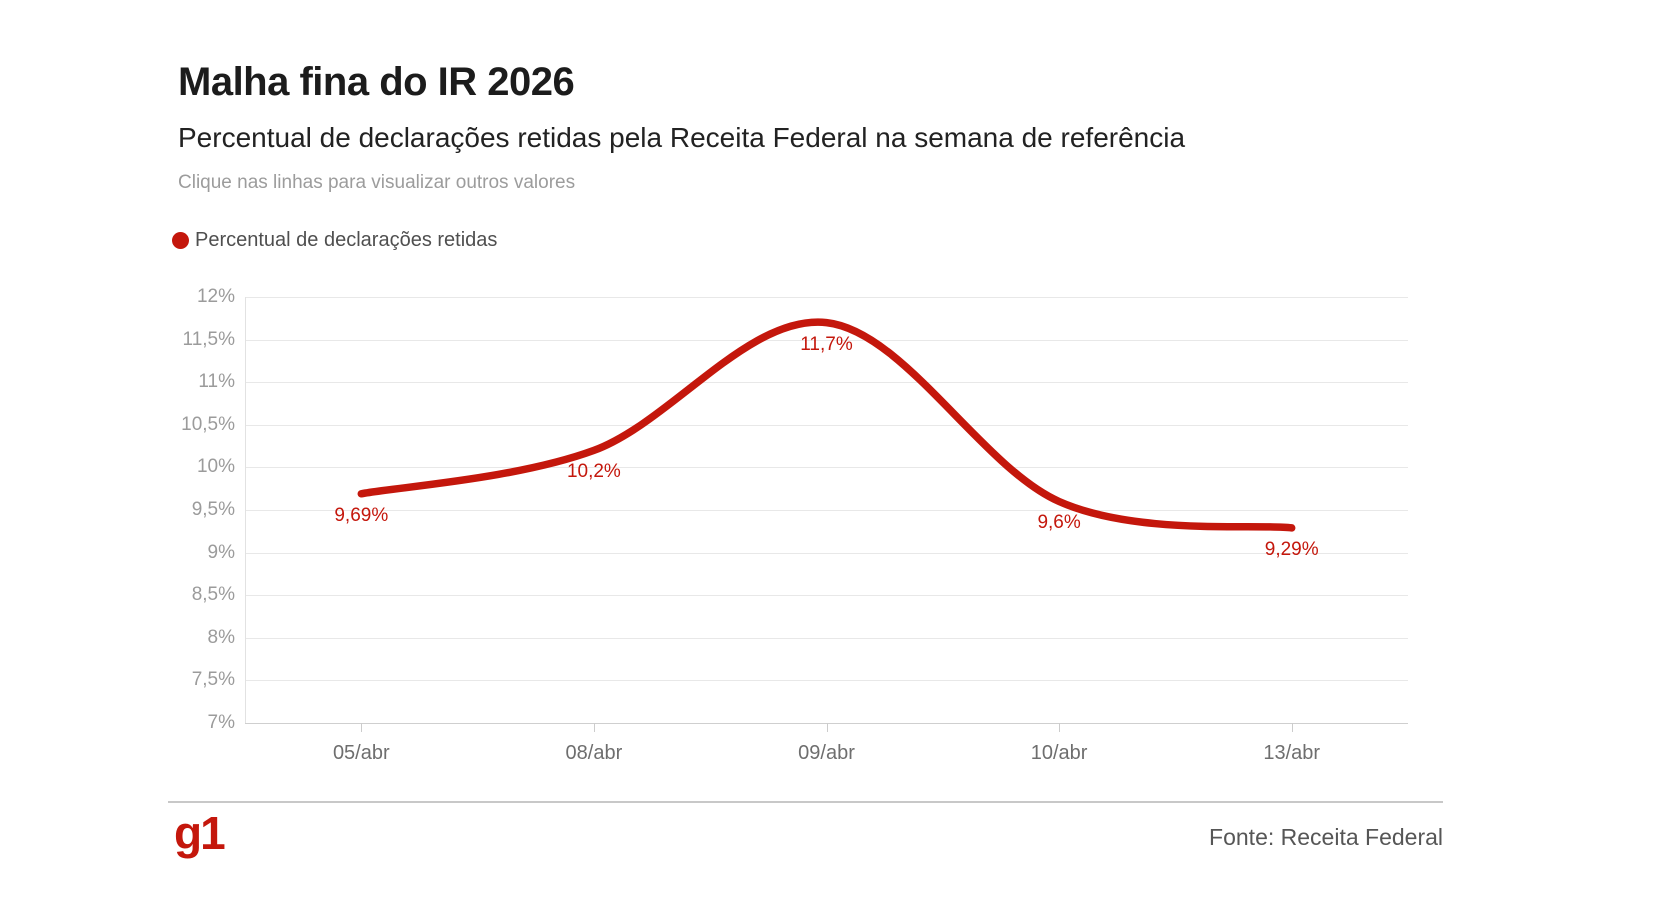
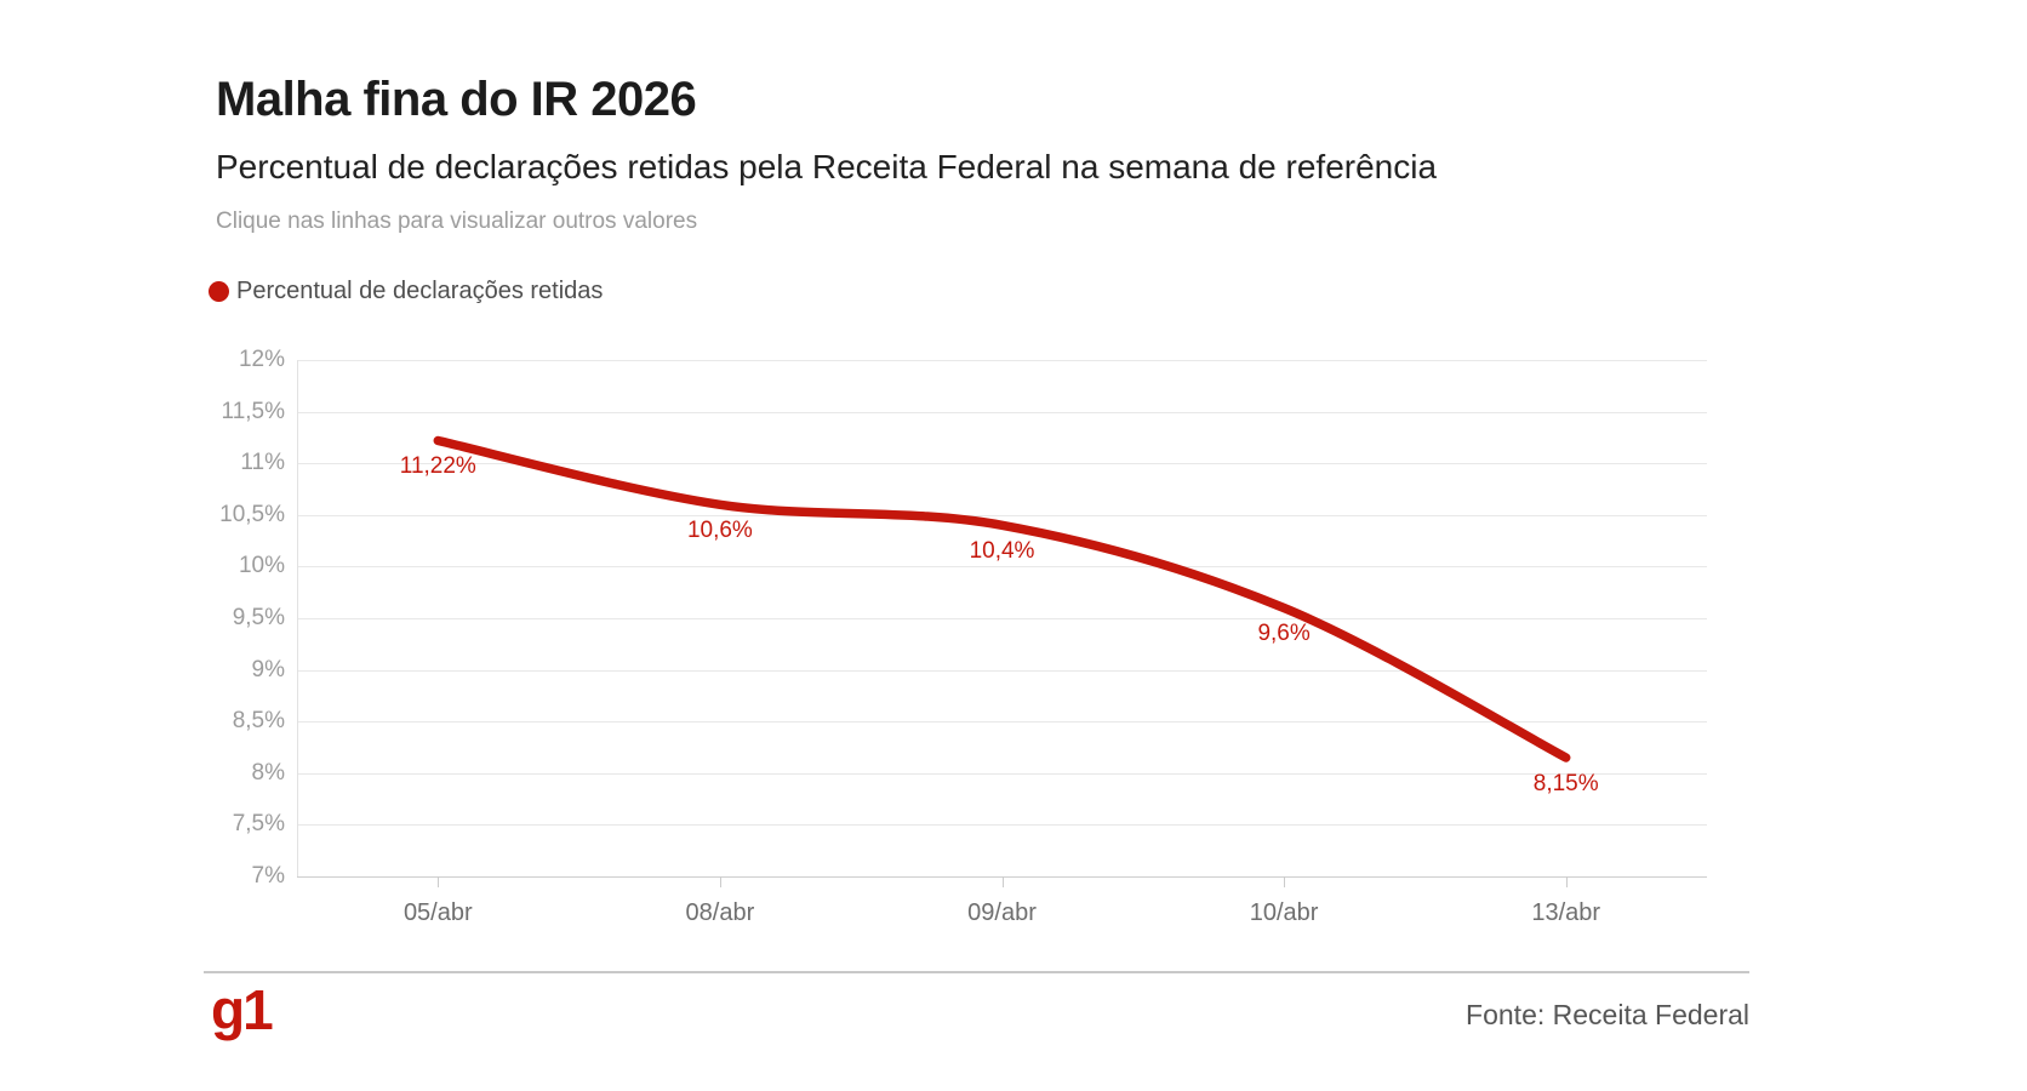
05/abr: 9,69% -> 11,22%
08/abr: 10,2% -> 10,6%
09/abr: 11,7% -> 10,4%
13/abr: 9,29% -> 8,15%
